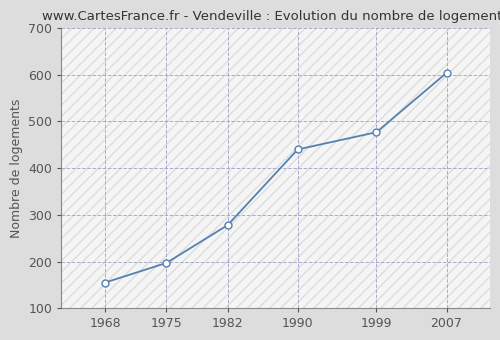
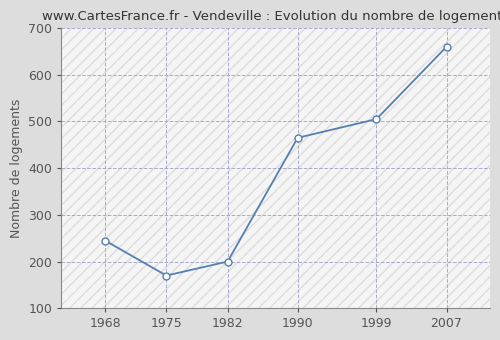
1968: 155 -> 245
1975: 197 -> 170
1982: 278 -> 200
1990: 440 -> 465
1999: 477 -> 505
2007: 604 -> 660
